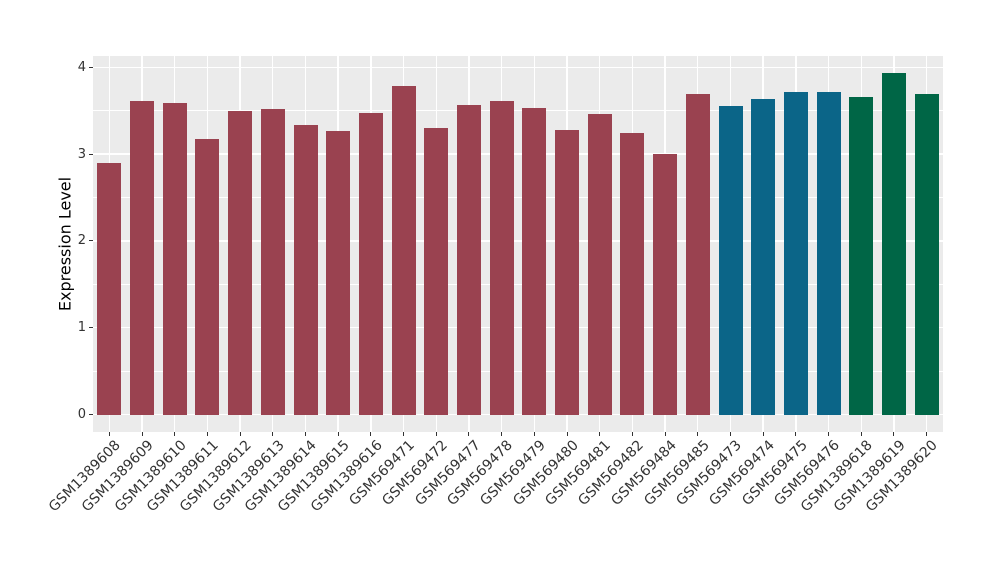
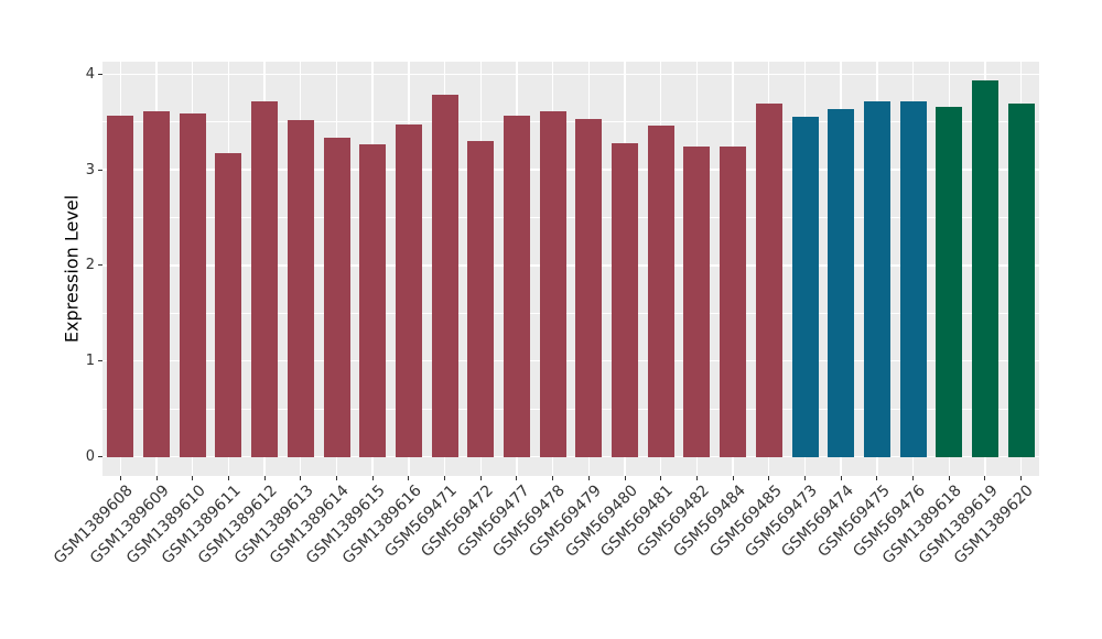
GSM1389608: 2.9 -> 3.6
GSM1389612: 3.5 -> 3.7
GSM569484: 3.0 -> 3.2
